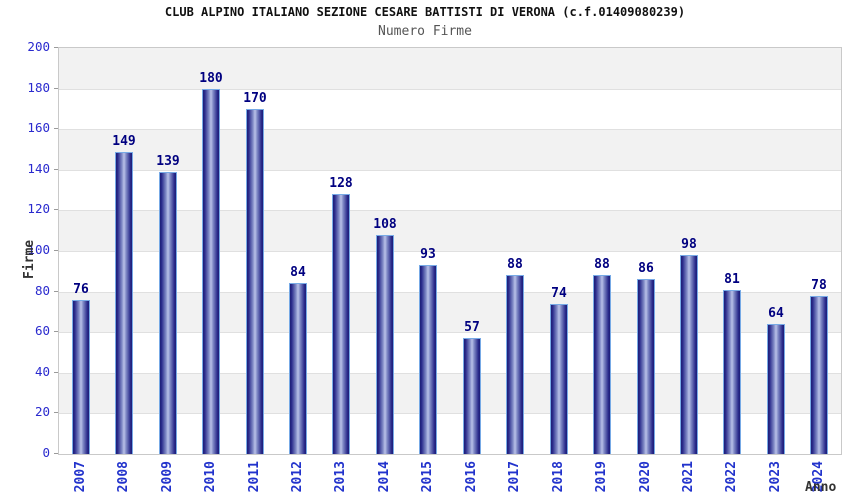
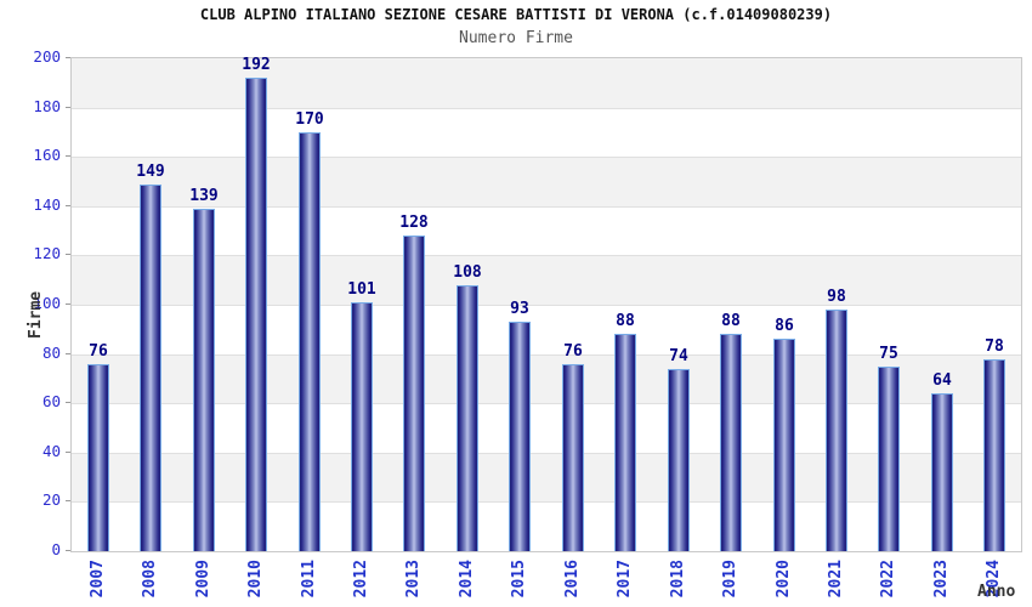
2010: 180 -> 192
2012: 84 -> 101
2016: 57 -> 76
2022: 81 -> 75
